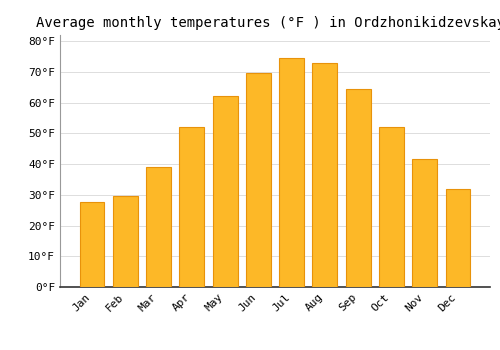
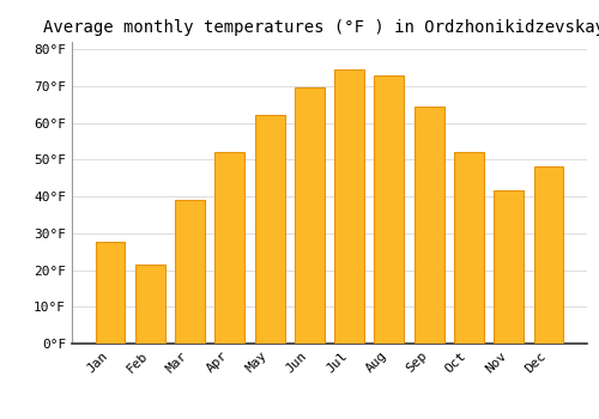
Feb: 29.5°F -> 21.5°F
Dec: 32.0°F -> 48.0°F
